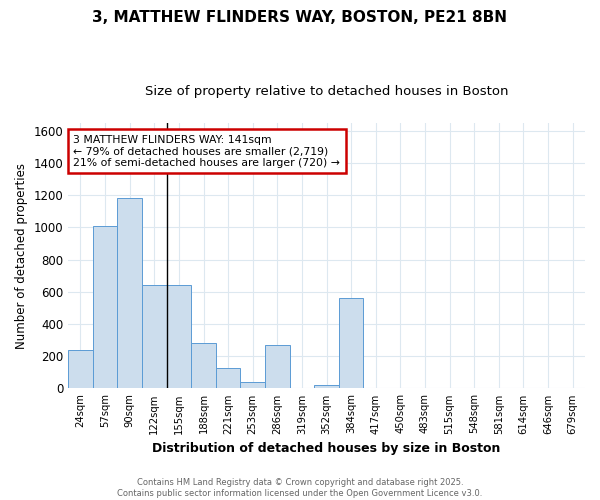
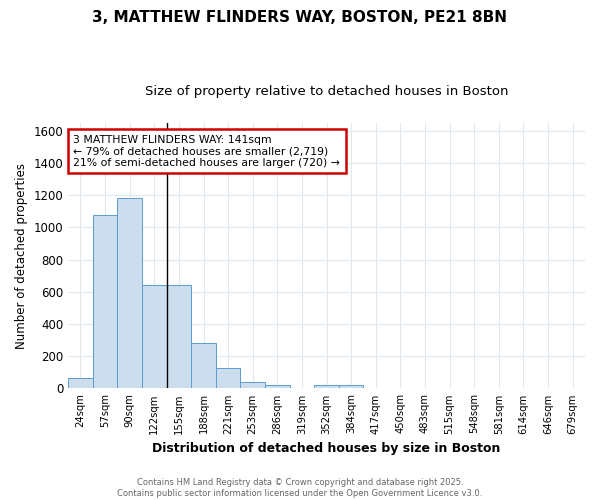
24sqm: 240 -> 60
57sqm: 1010 -> 1080
286sqm: 270 -> 20
384sqm: 560 -> 20
